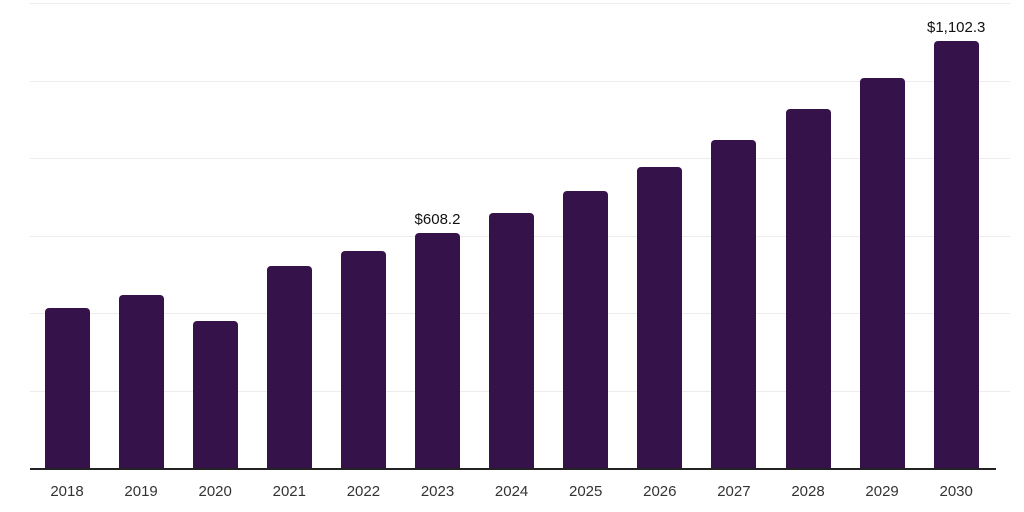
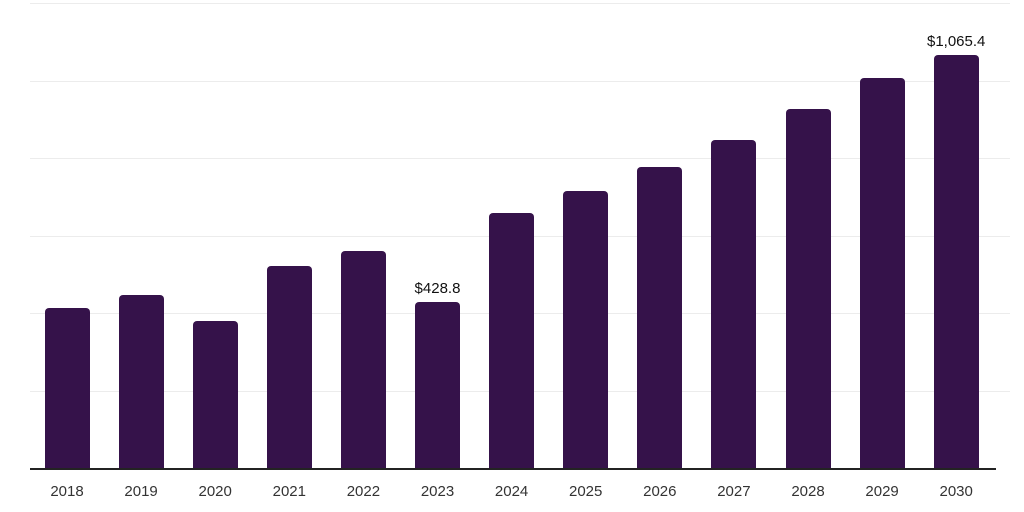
2023: $608.2 -> $428.8
2030: $1,102.3 -> $1,065.4
